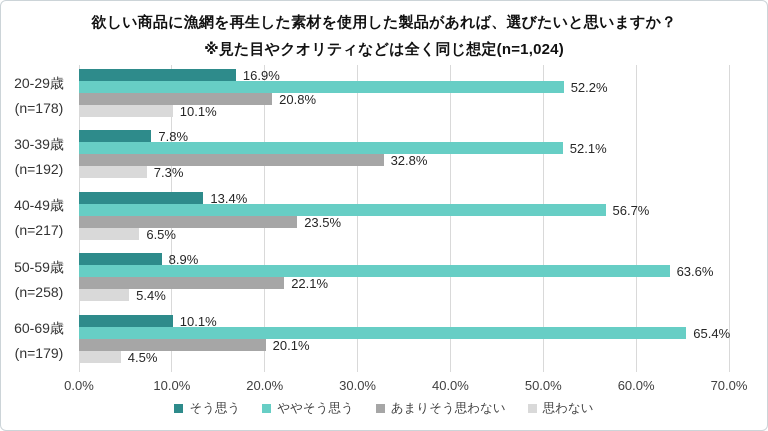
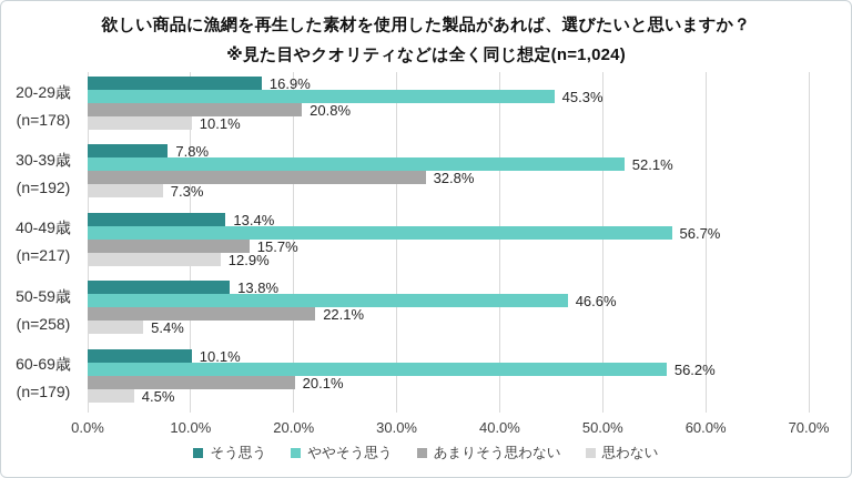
ややそう思う/20-29歳: 52.2% -> 45.3%
あまりそう思わない/40-49歳: 23.5% -> 15.7%
思わない/40-49歳: 6.5% -> 12.9%
そう思う/50-59歳: 8.9% -> 13.8%
ややそう思う/50-59歳: 63.6% -> 46.6%
ややそう思う/60-69歳: 65.4% -> 56.2%
